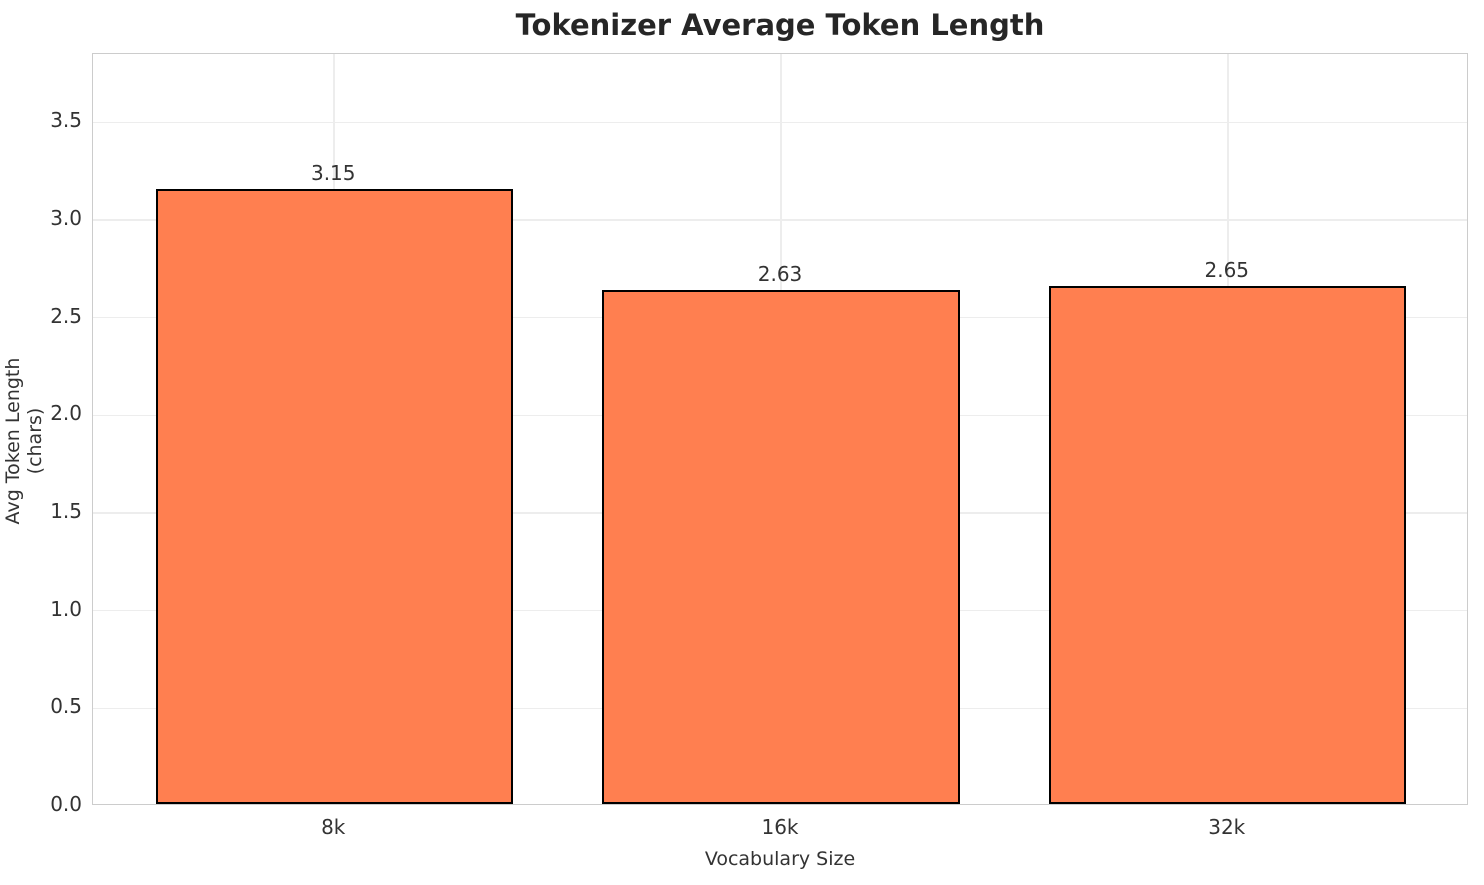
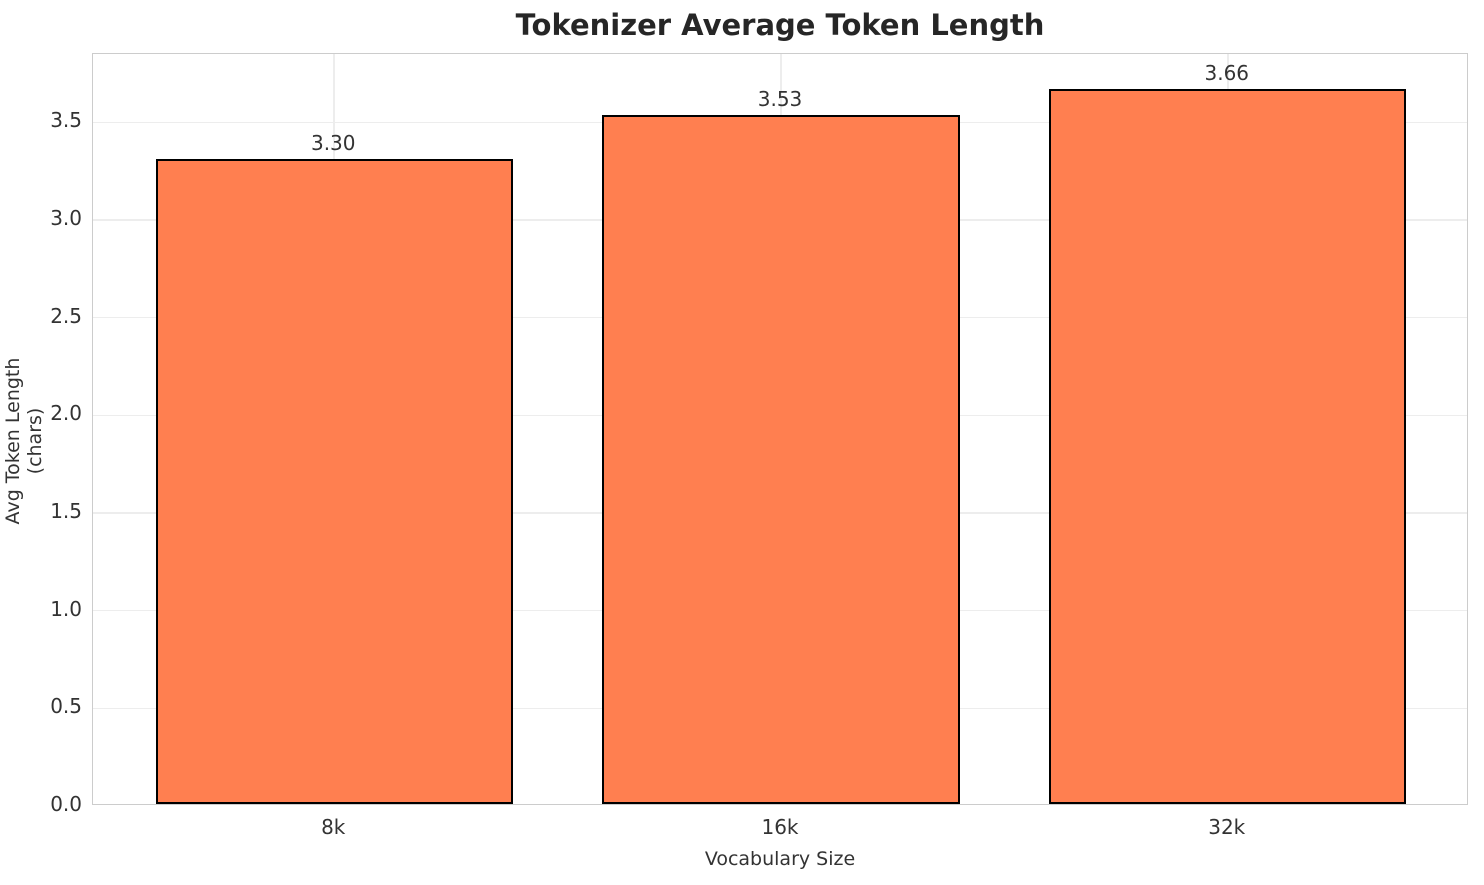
8k: 3.15 -> 3.30
16k: 2.63 -> 3.53
32k: 2.65 -> 3.66
